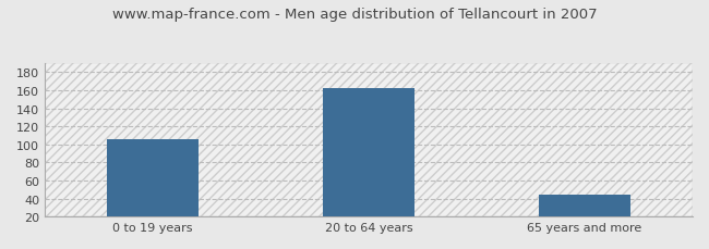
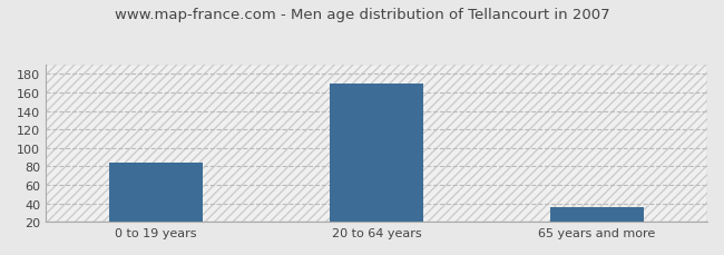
0 to 19 years: 106 -> 84
20 to 64 years: 162 -> 170
65 years and more: 44 -> 36
